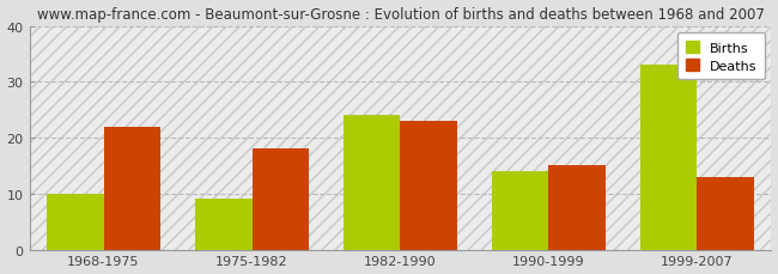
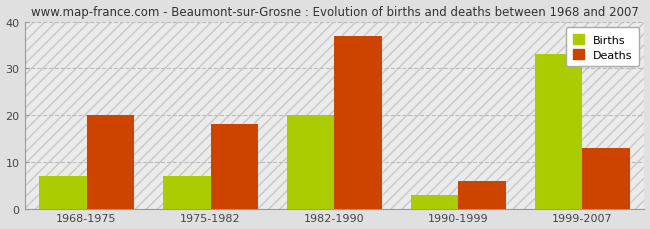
Births/1968-1975: 10 -> 7
Deaths/1968-1975: 22 -> 20
Births/1975-1982: 9 -> 7
Births/1982-1990: 24 -> 20
Deaths/1982-1990: 23 -> 37
Births/1990-1999: 14 -> 3
Deaths/1990-1999: 15 -> 6
